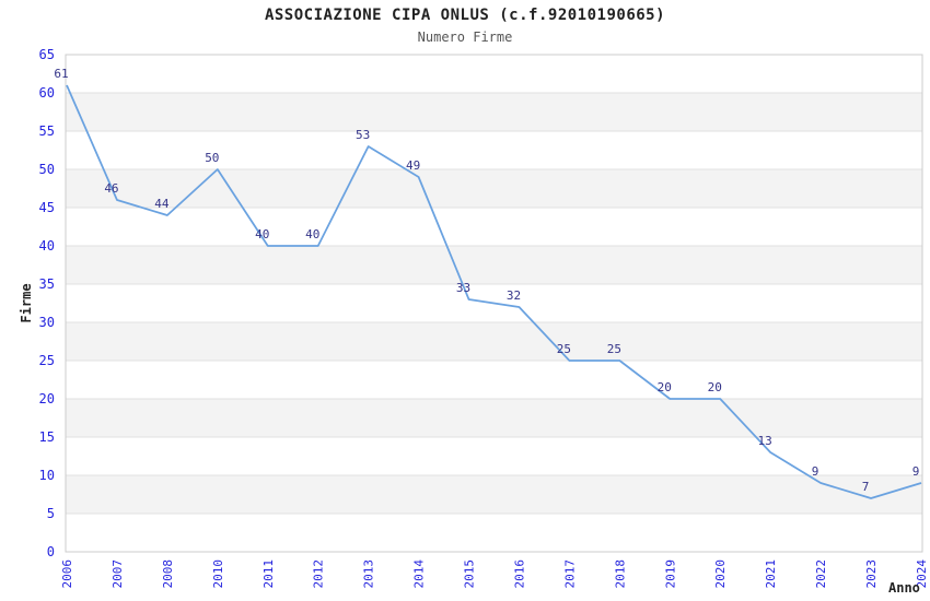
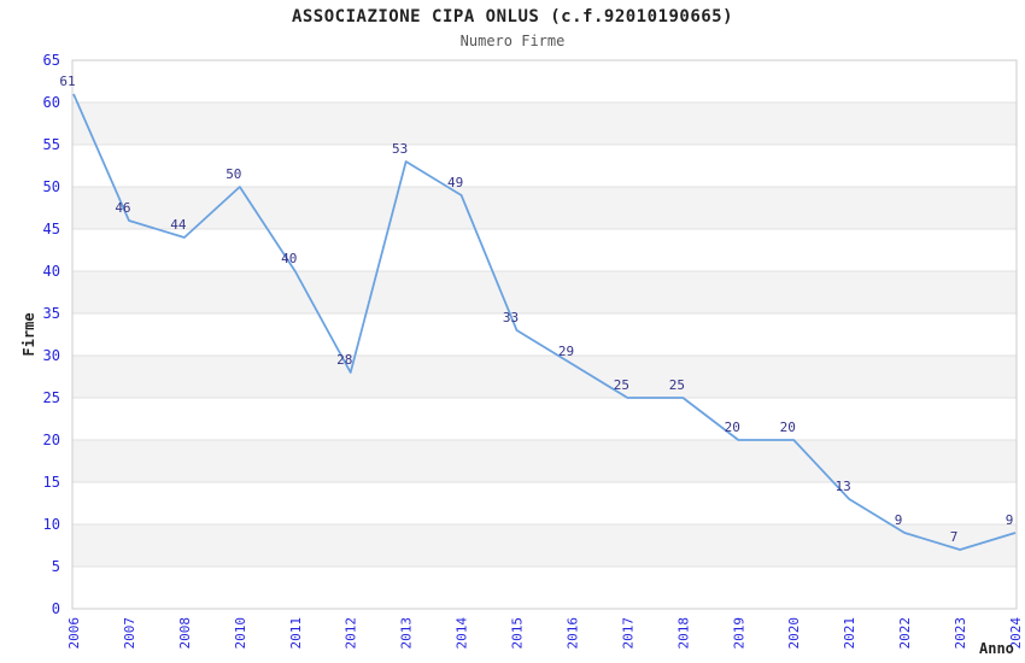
2012: 40 -> 28
2016: 32 -> 29
